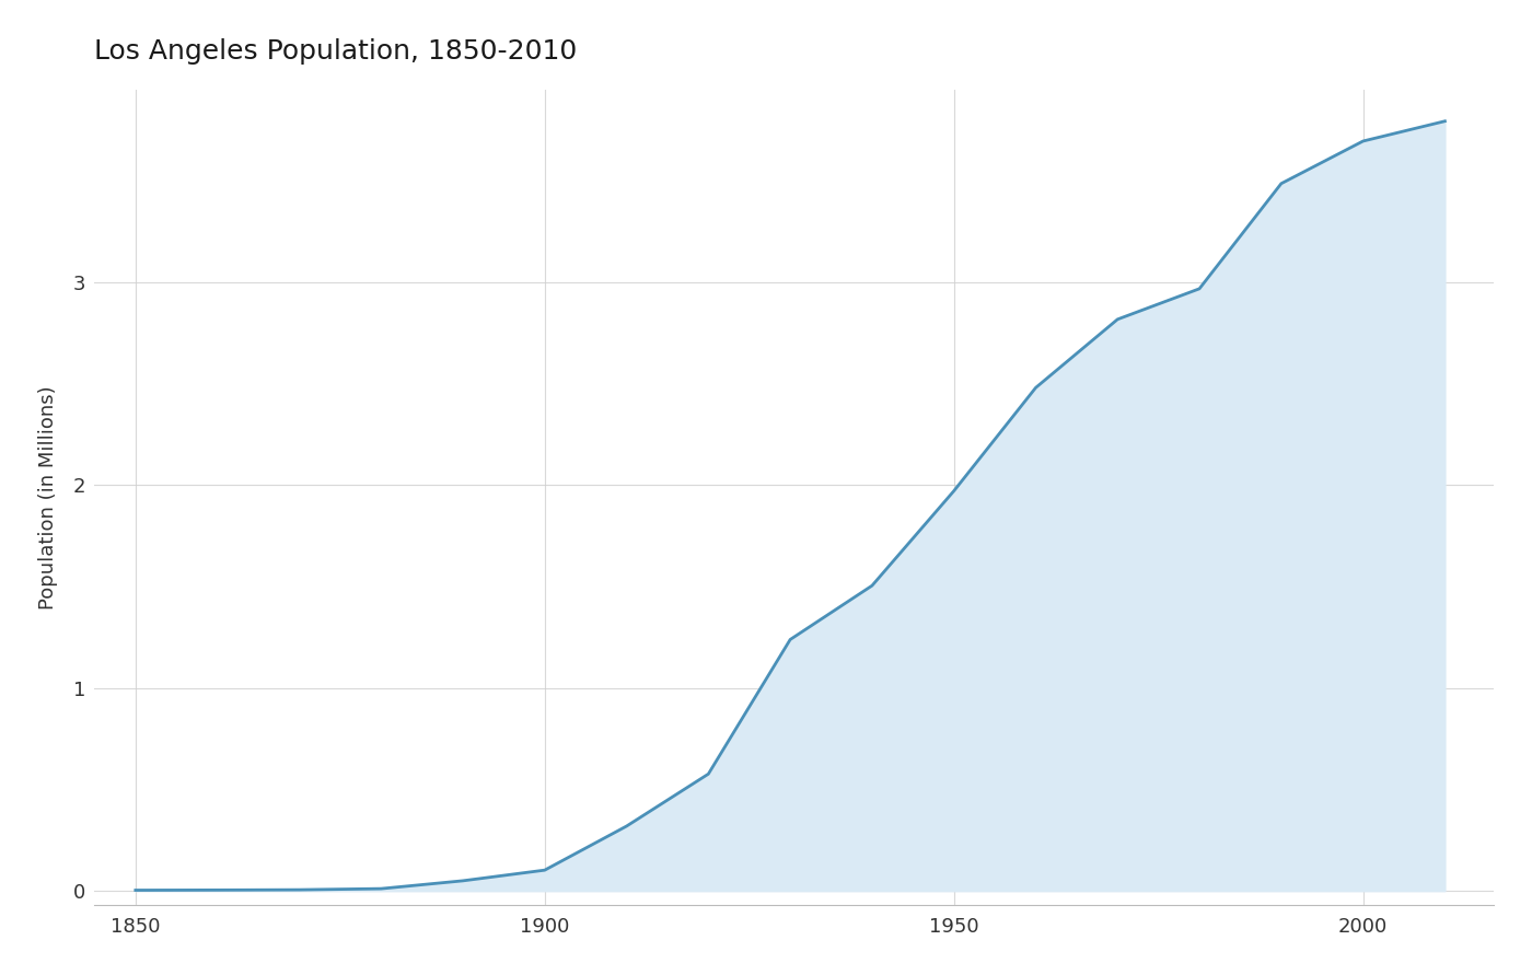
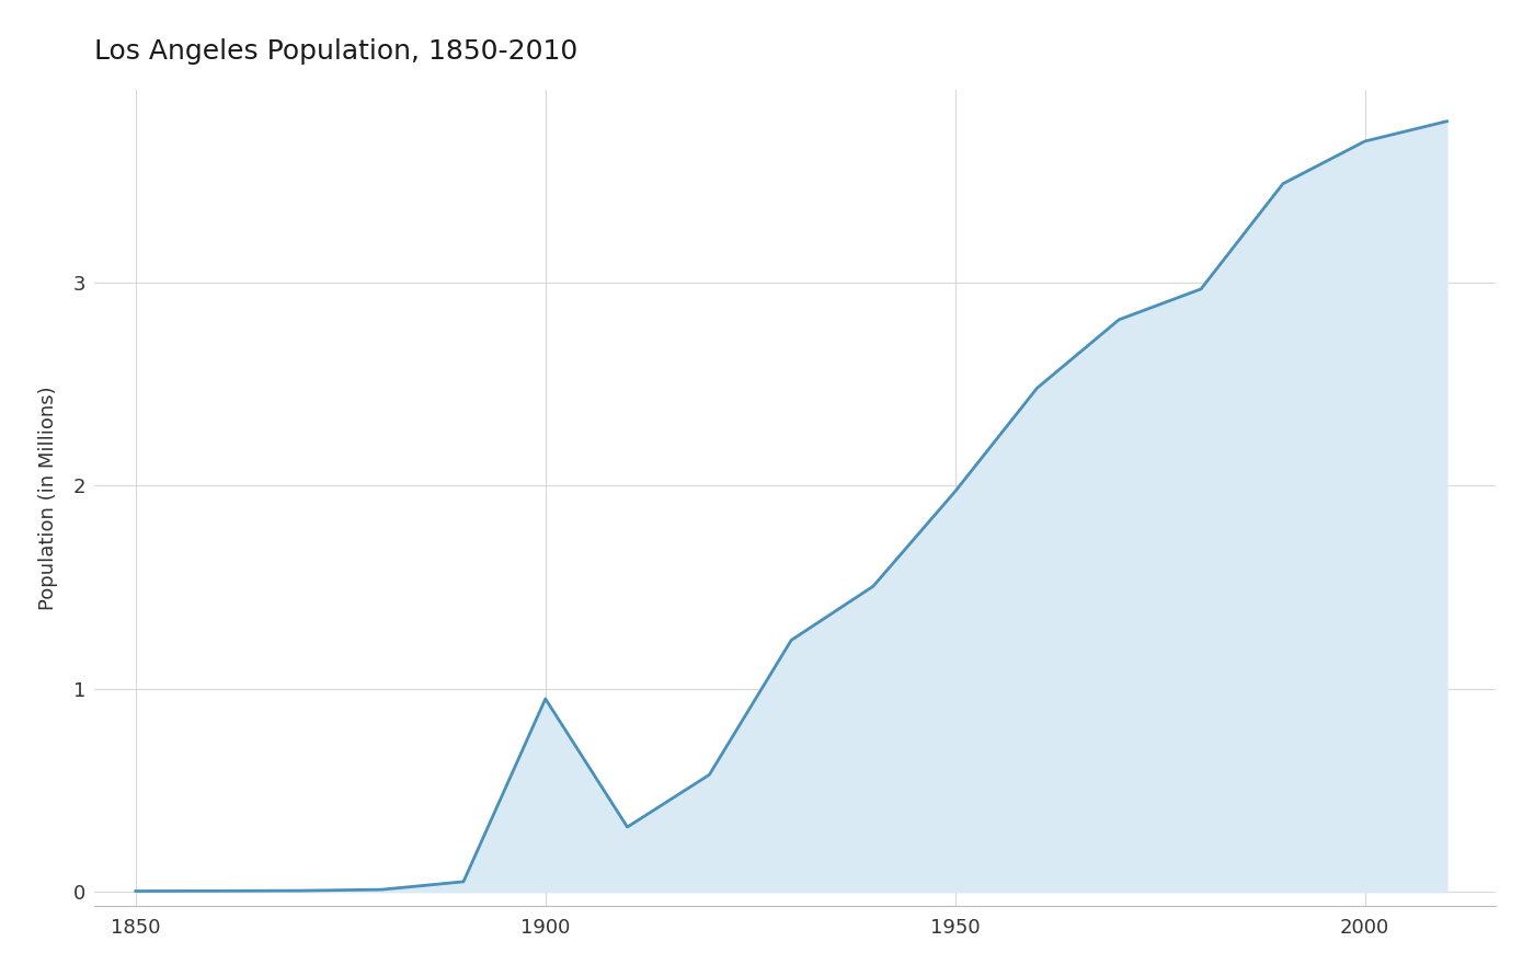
1900: 0.10 -> 0.95
